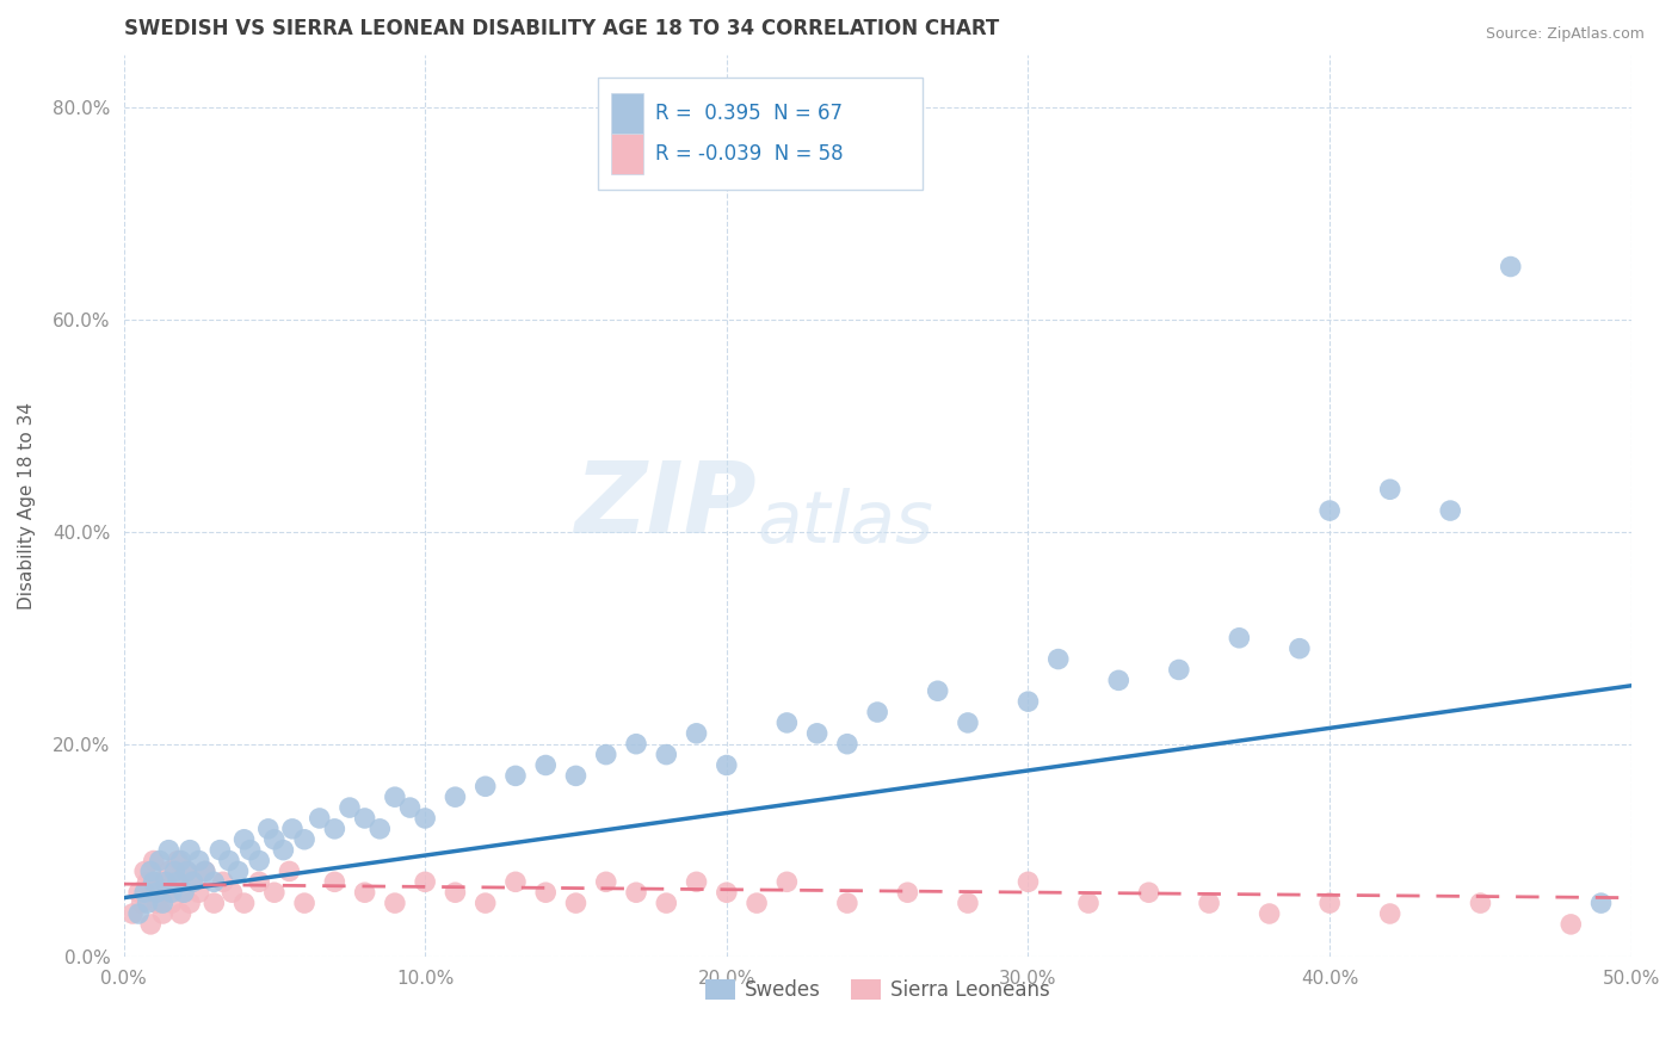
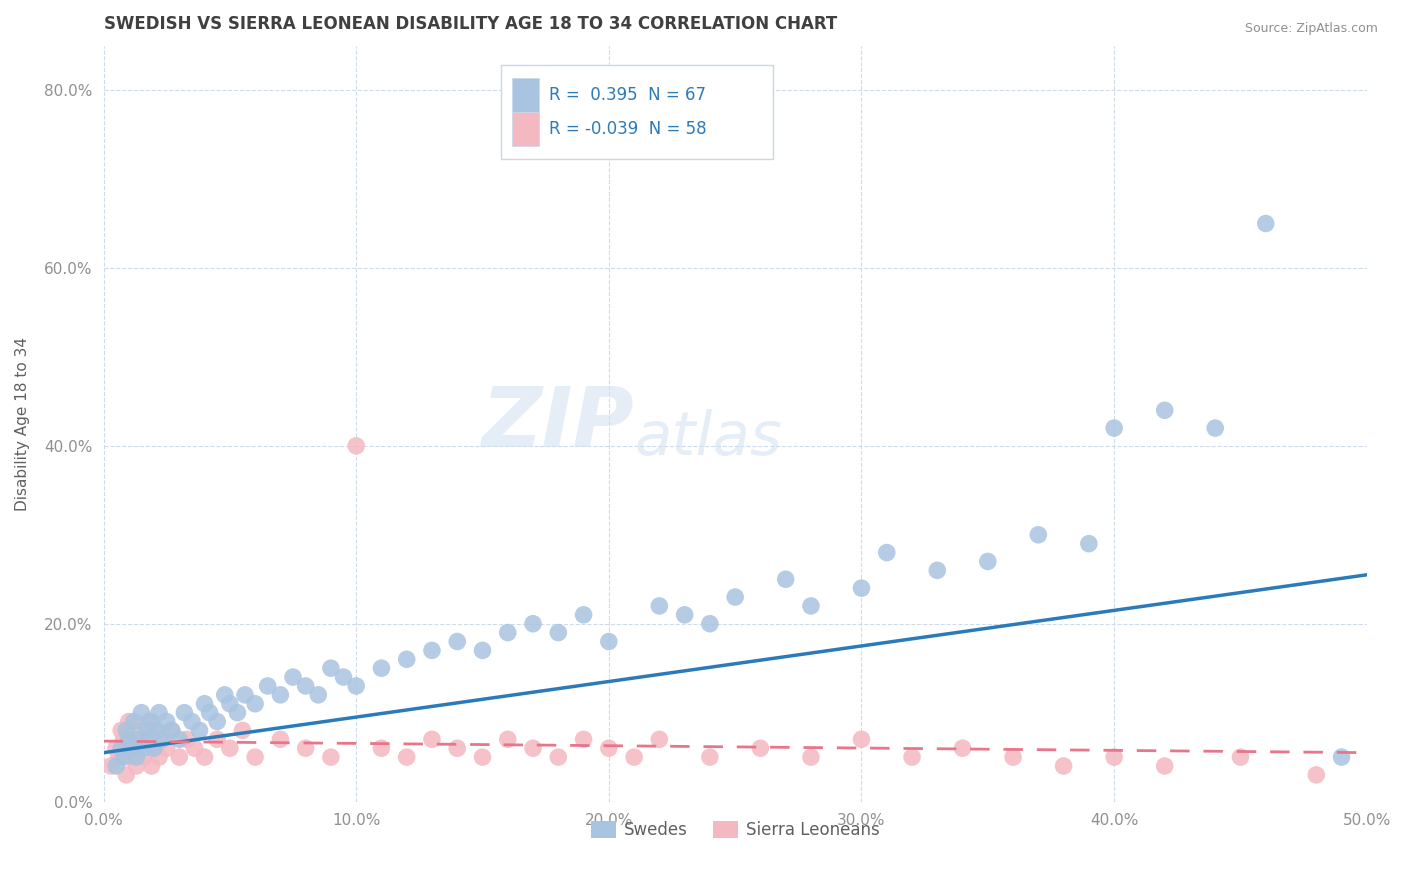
Sierra Leoneans/10.0%: 7% -> 40%
